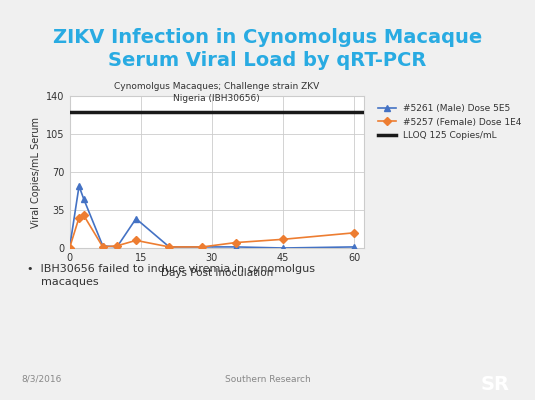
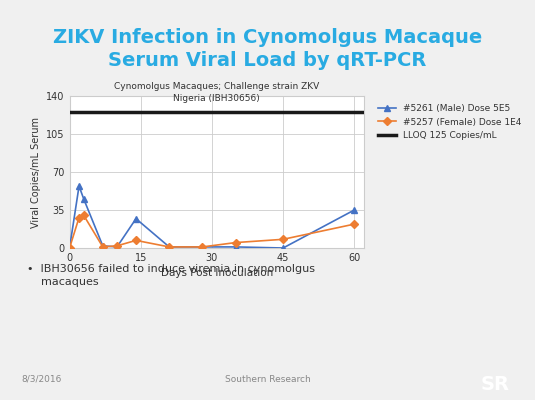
#5261 (Male) Dose 5E5/60: 1 -> 35
#5257 (Female) Dose 1E4/60: 14 -> 22
